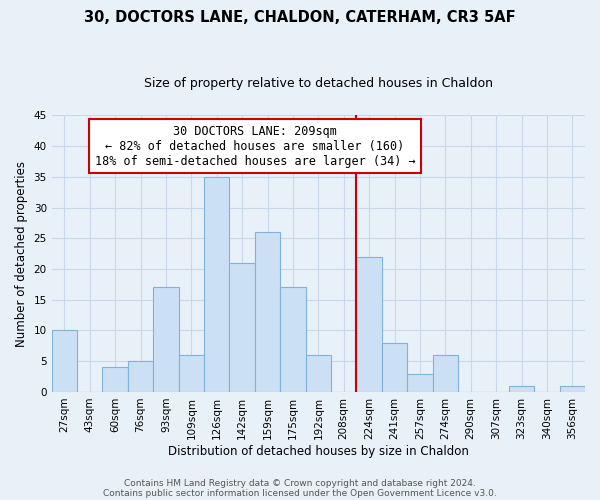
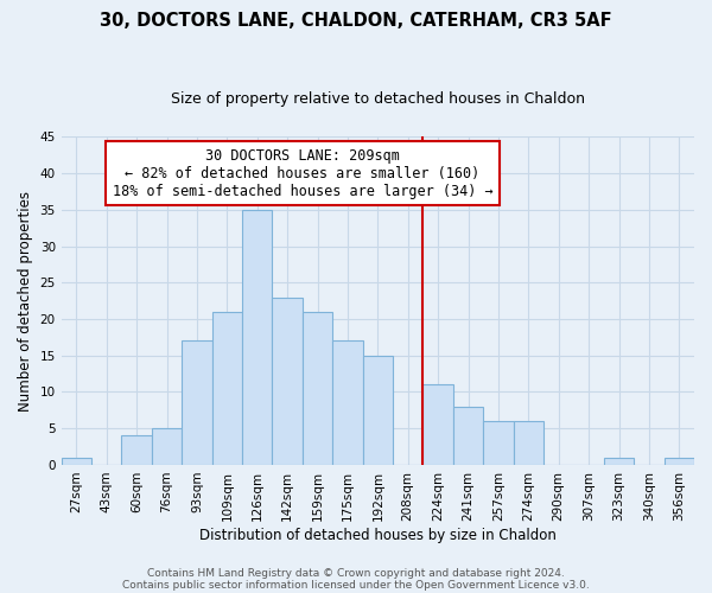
27sqm: 10 -> 1
109sqm: 6 -> 21
142sqm: 21 -> 23
159sqm: 26 -> 21
192sqm: 6 -> 15
224sqm: 22 -> 11
257sqm: 3 -> 6
